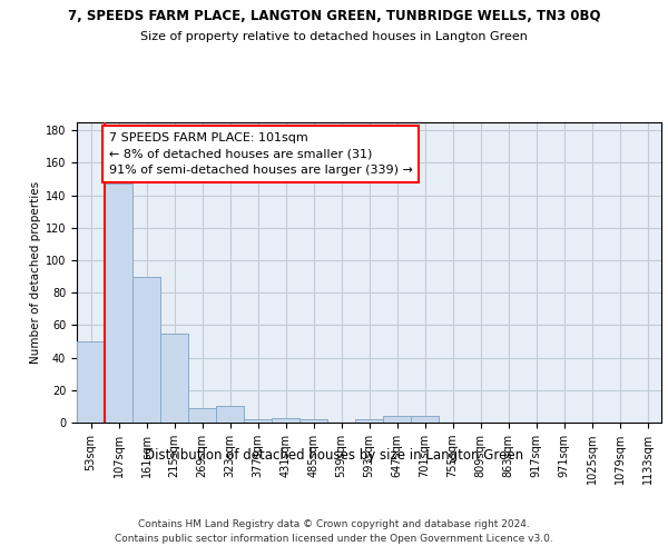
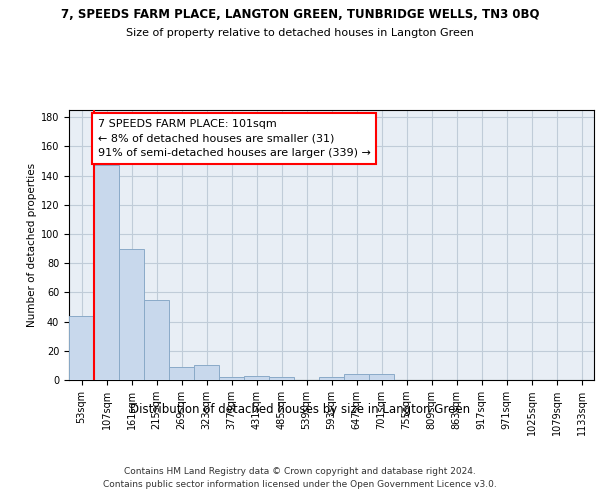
53sqm: 50 -> 44
